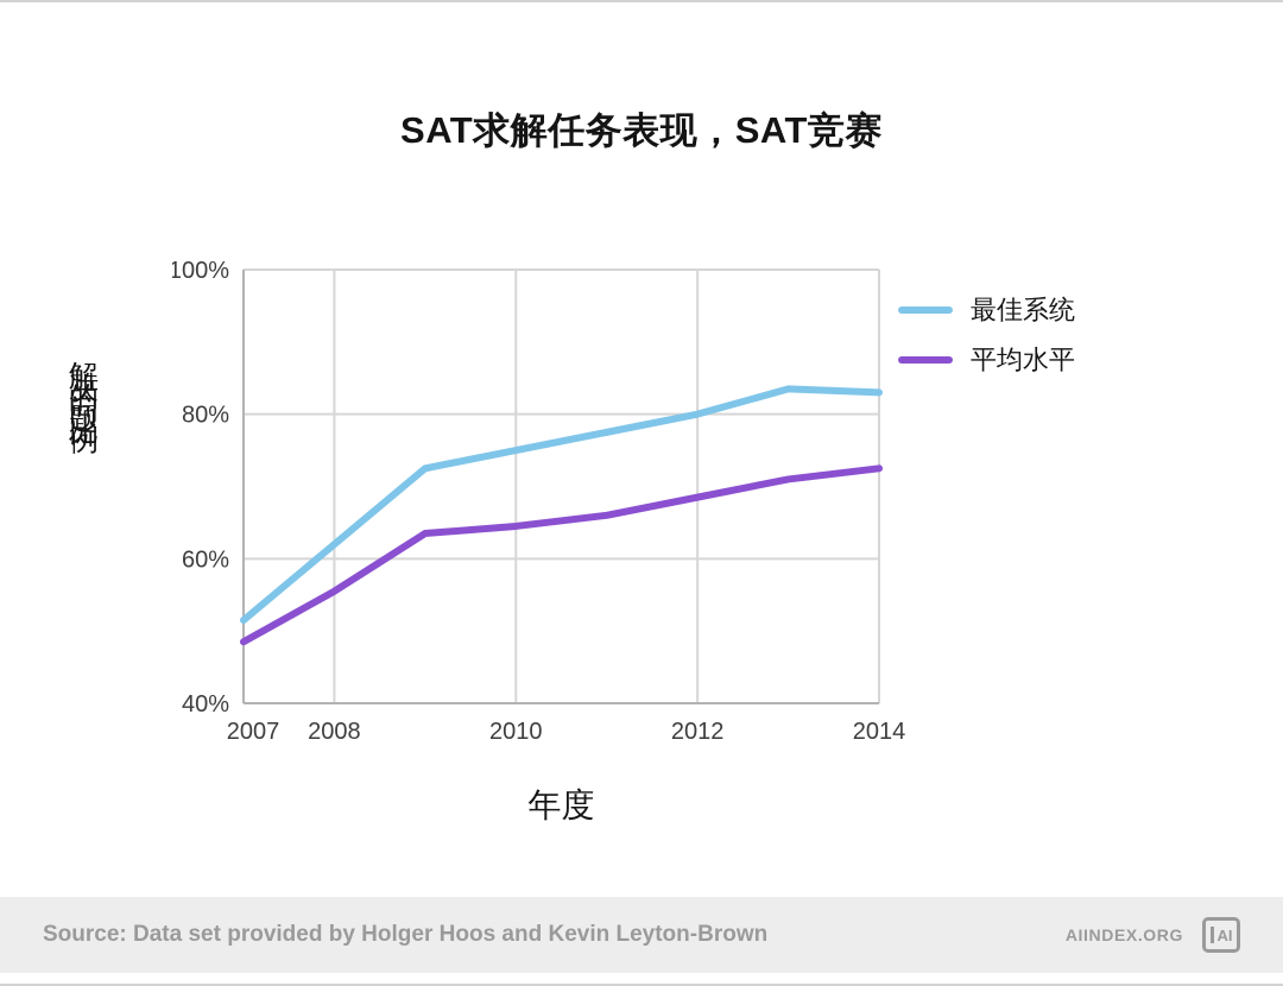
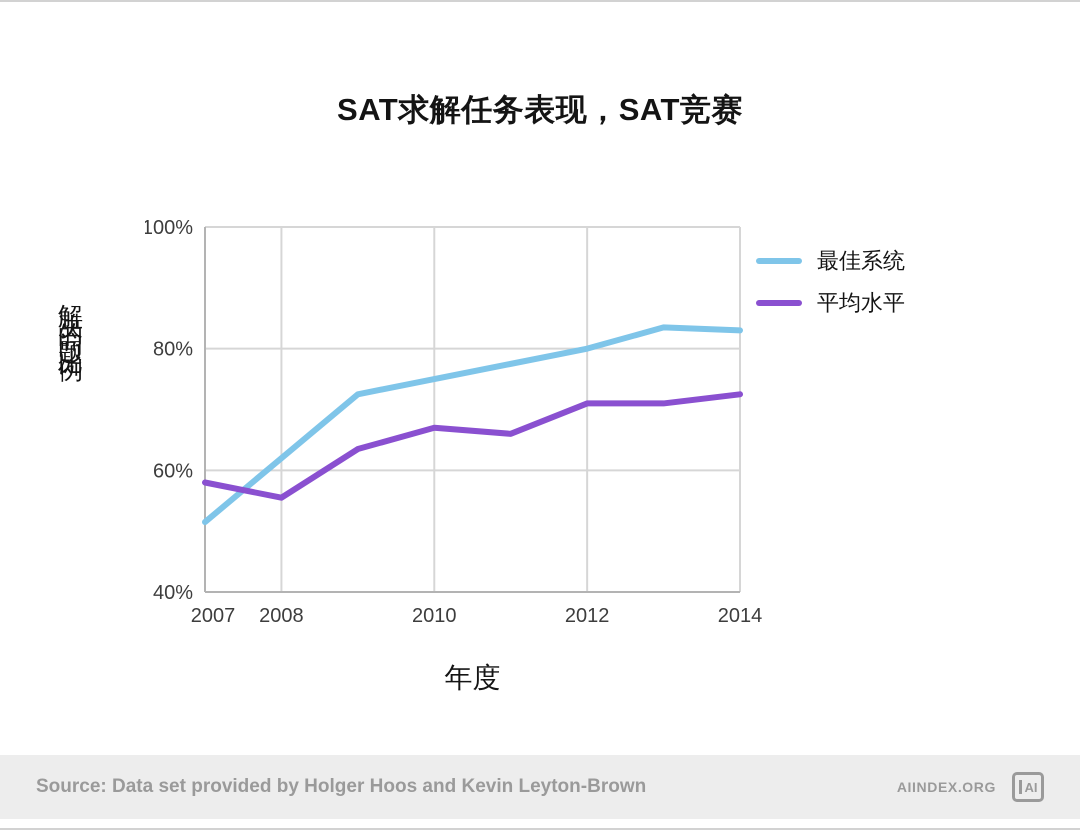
平均水平/2007: 48% -> 58%
平均水平/2010: 64% -> 67%
平均水平/2012: 68% -> 71%
